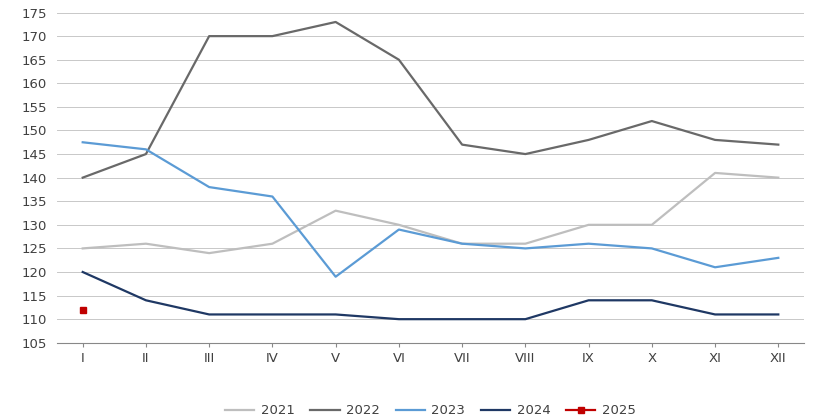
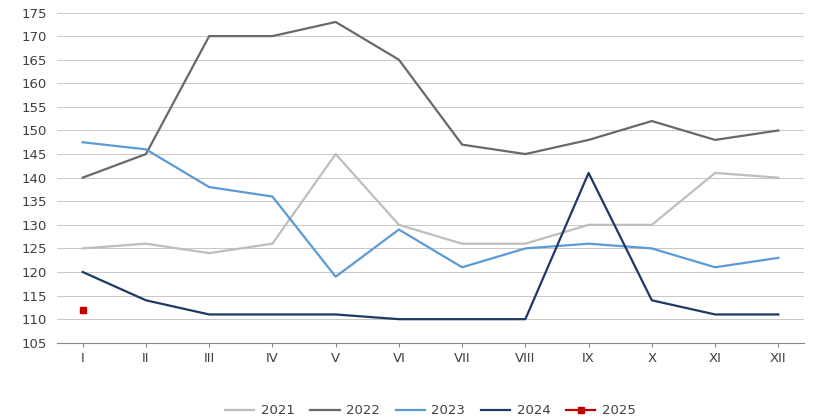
2021/V: 133 -> 145
2023/VII: 126.0 -> 121.0
2024/IX: 114 -> 141
2022/XII: 147 -> 150
